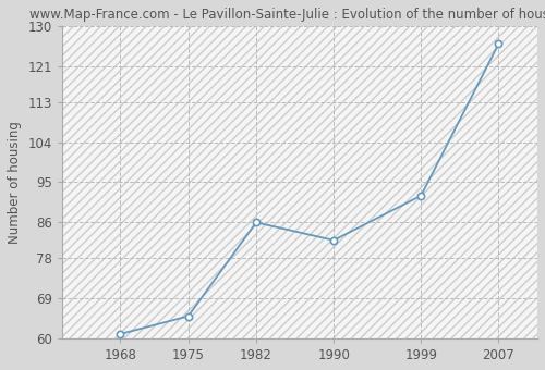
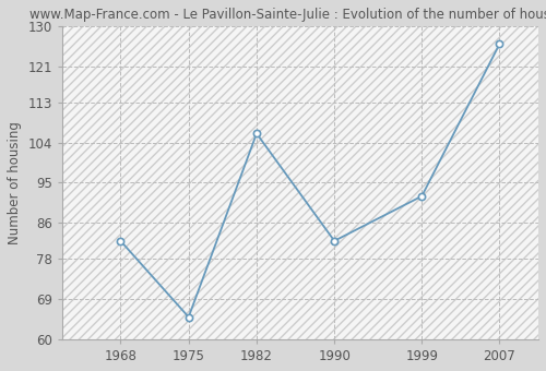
1968: 61 -> 82
1982: 86 -> 106
